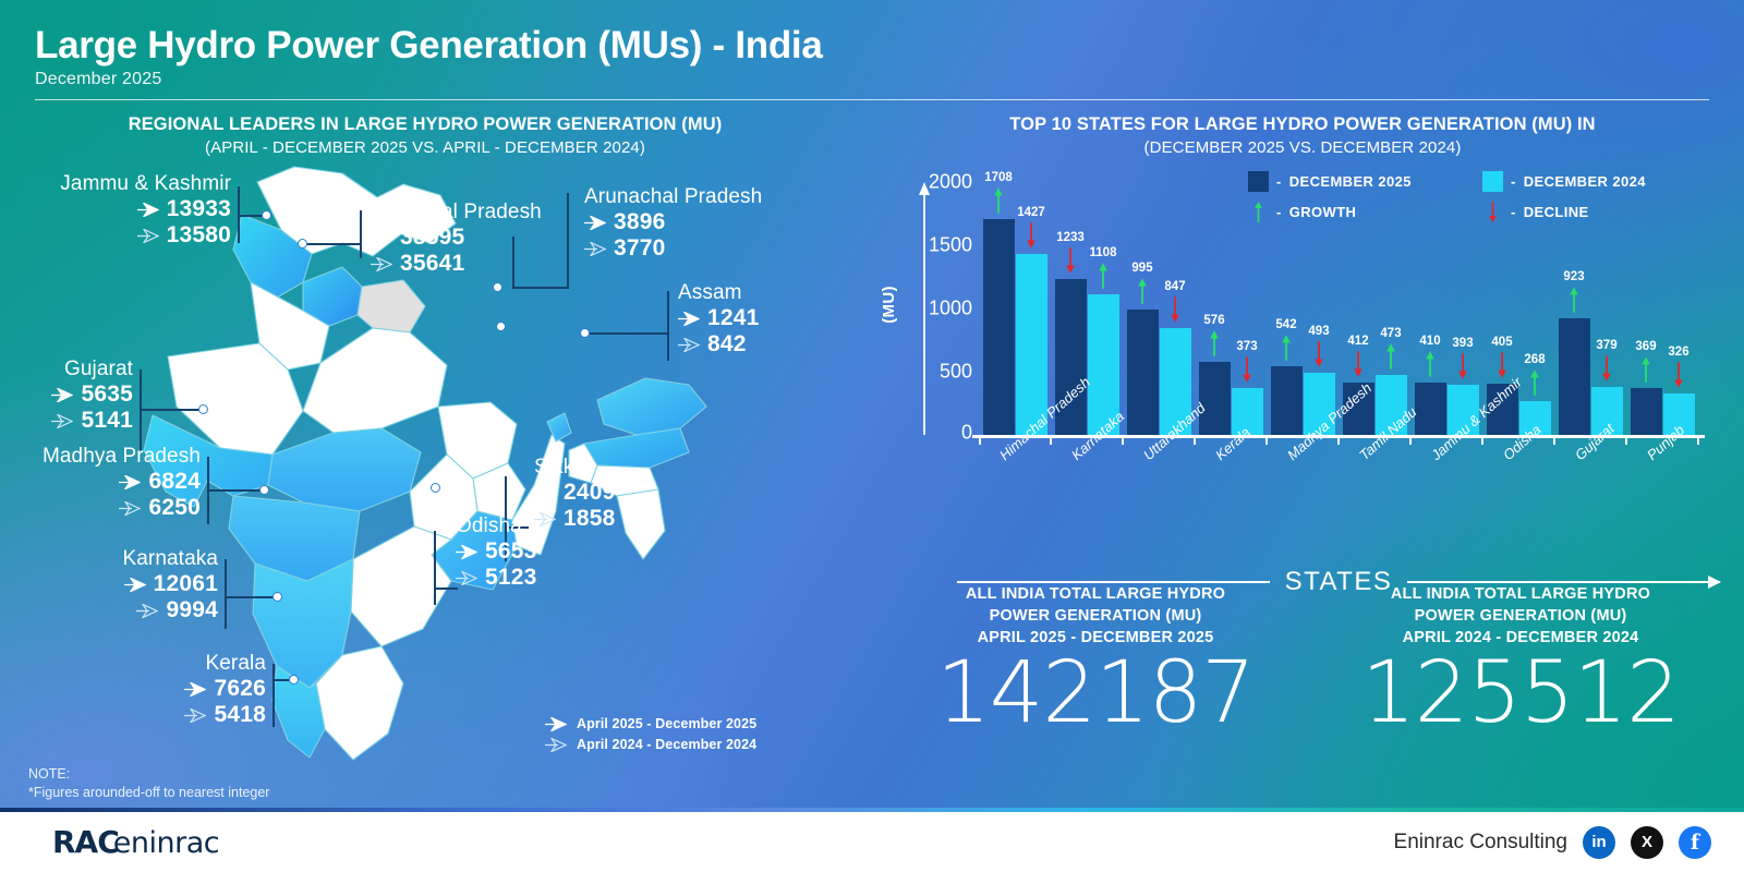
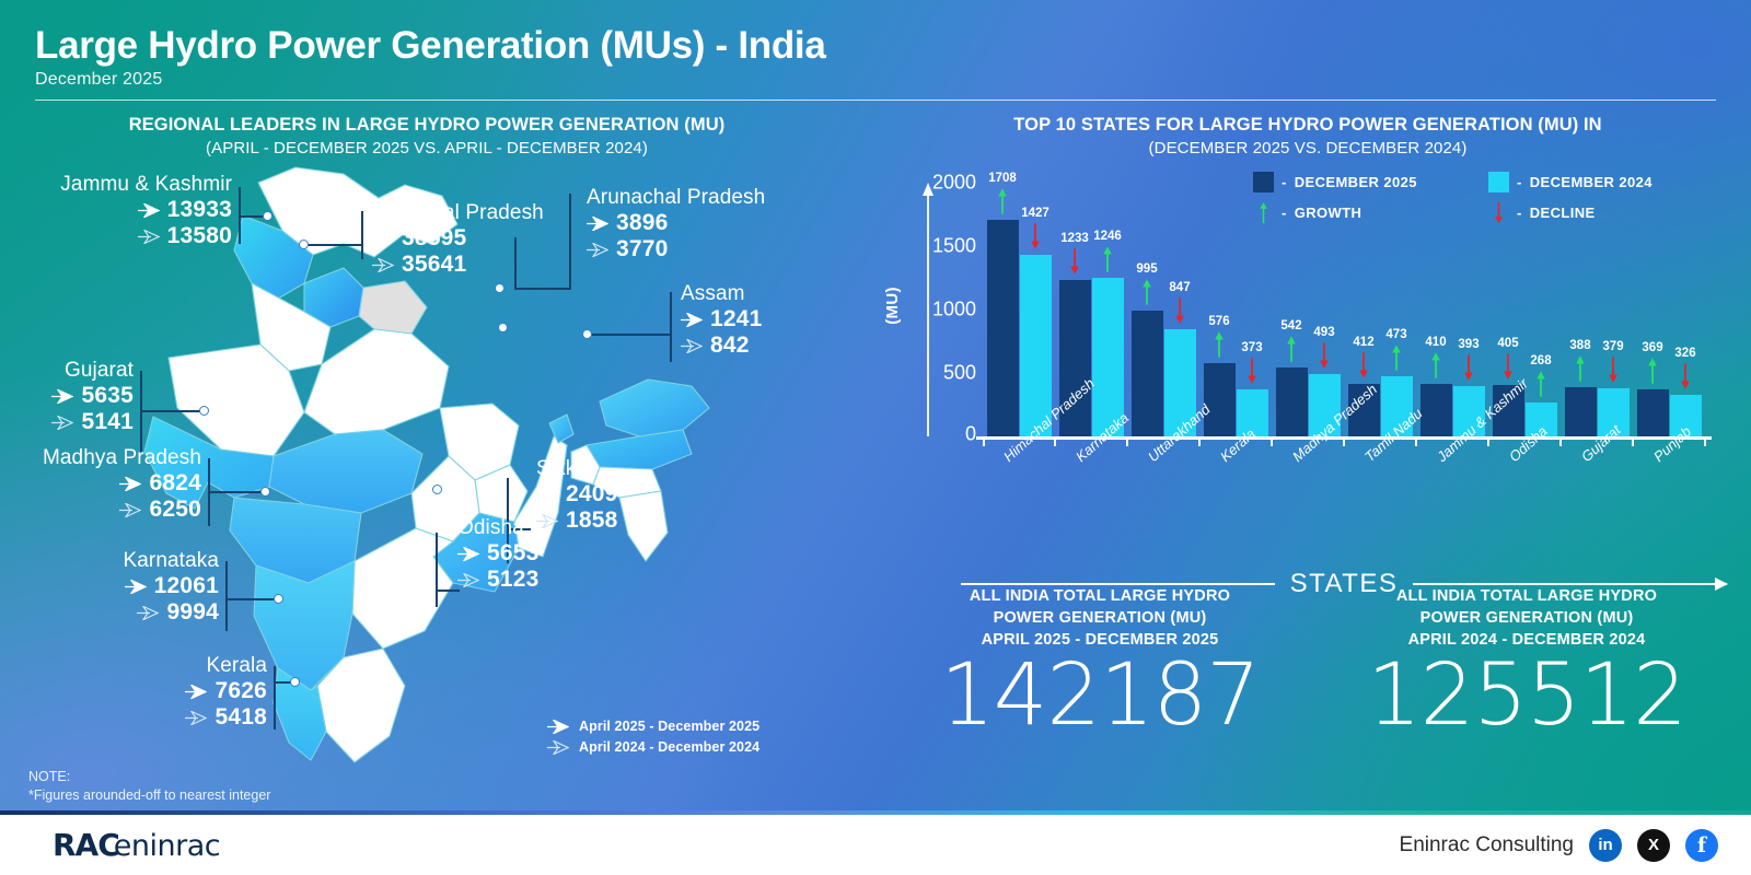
DECEMBER 2024/Karnataka: 1108 -> 1246
DECEMBER 2025/Gujarat: 923 -> 388
